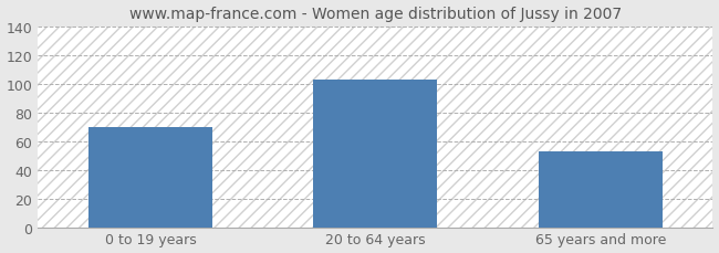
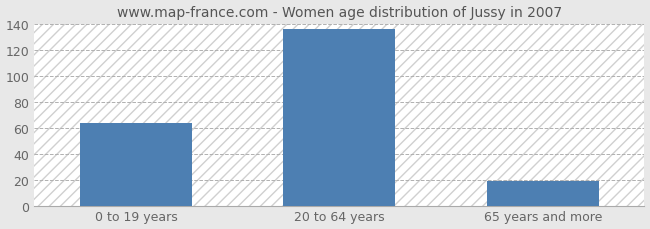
0 to 19 years: 70 -> 64
20 to 64 years: 103 -> 136
65 years and more: 53 -> 19
